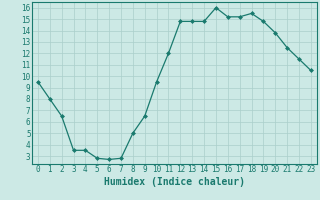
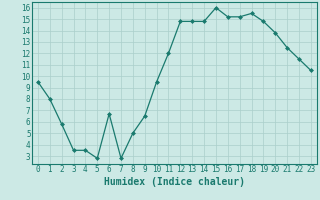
2: 6.5 -> 5.8
6: 2.7 -> 6.7
